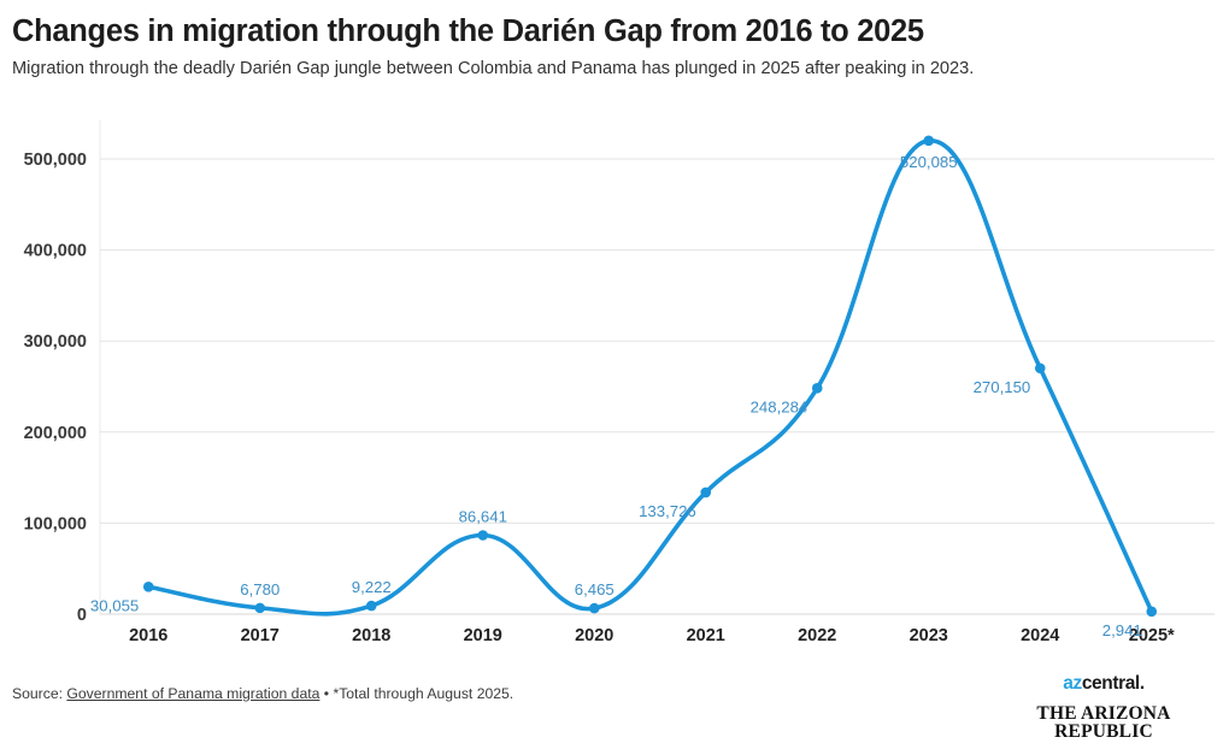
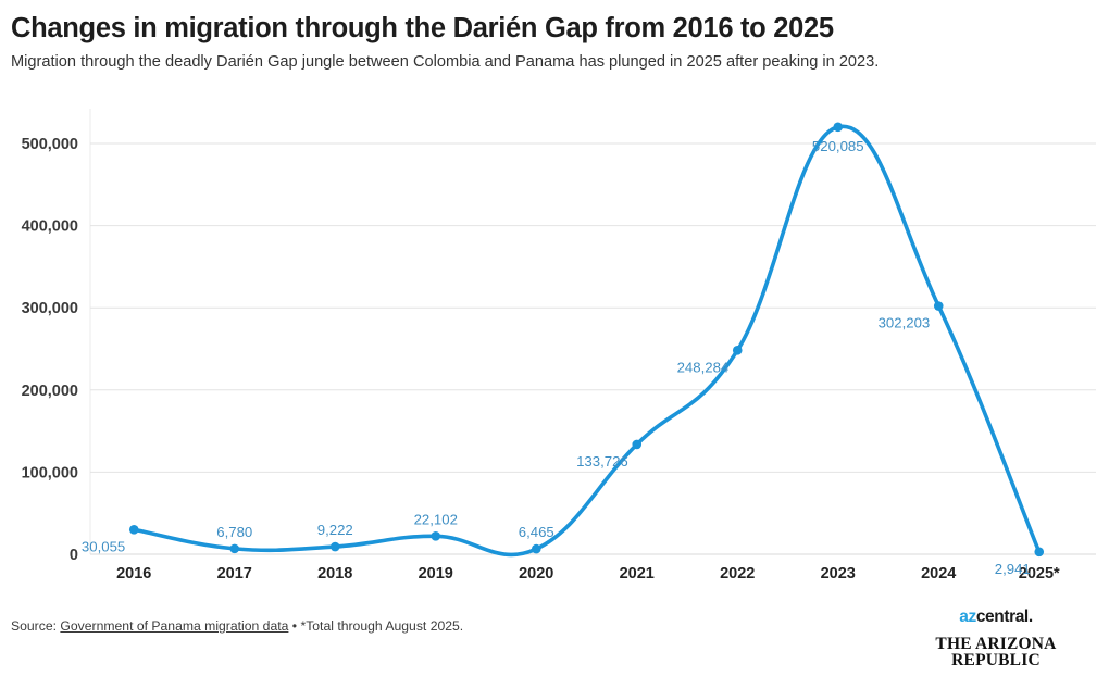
2019: 86,641 -> 22,102
2024: 270,150 -> 302,203
